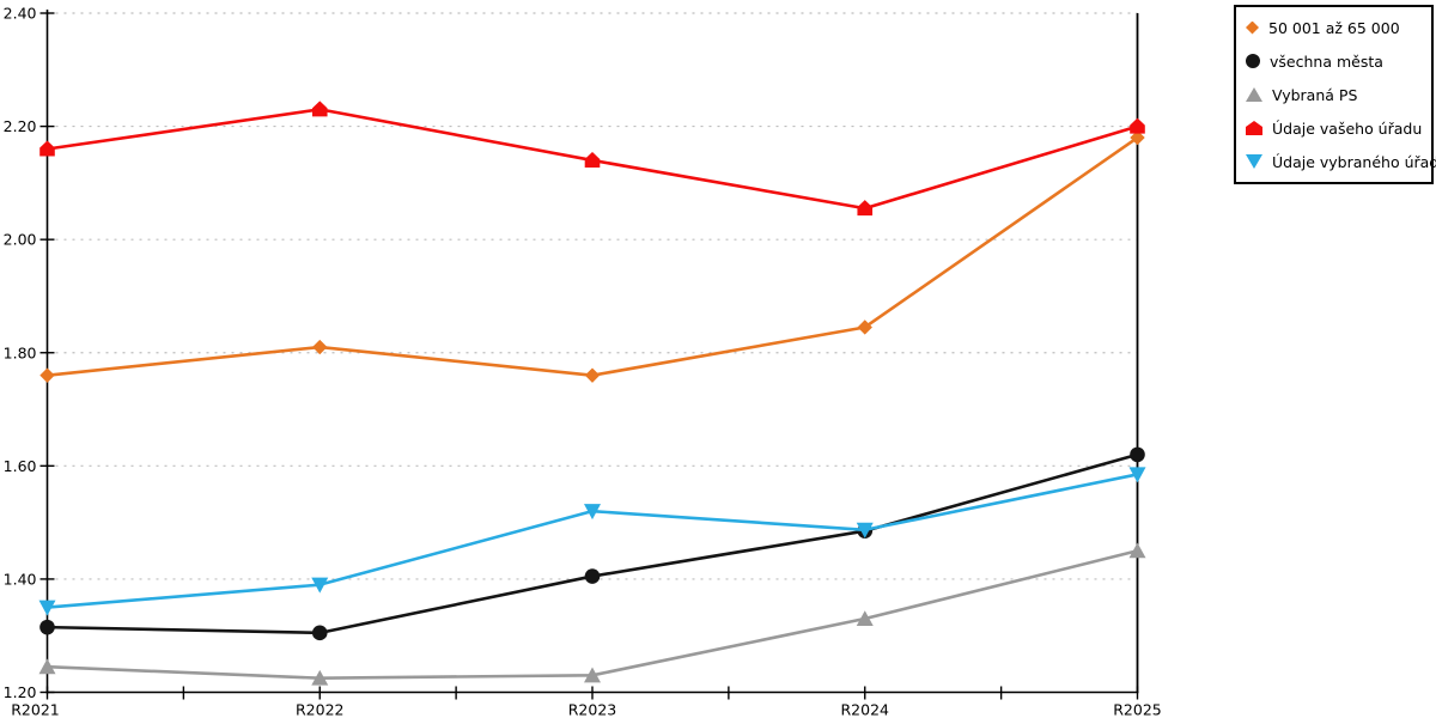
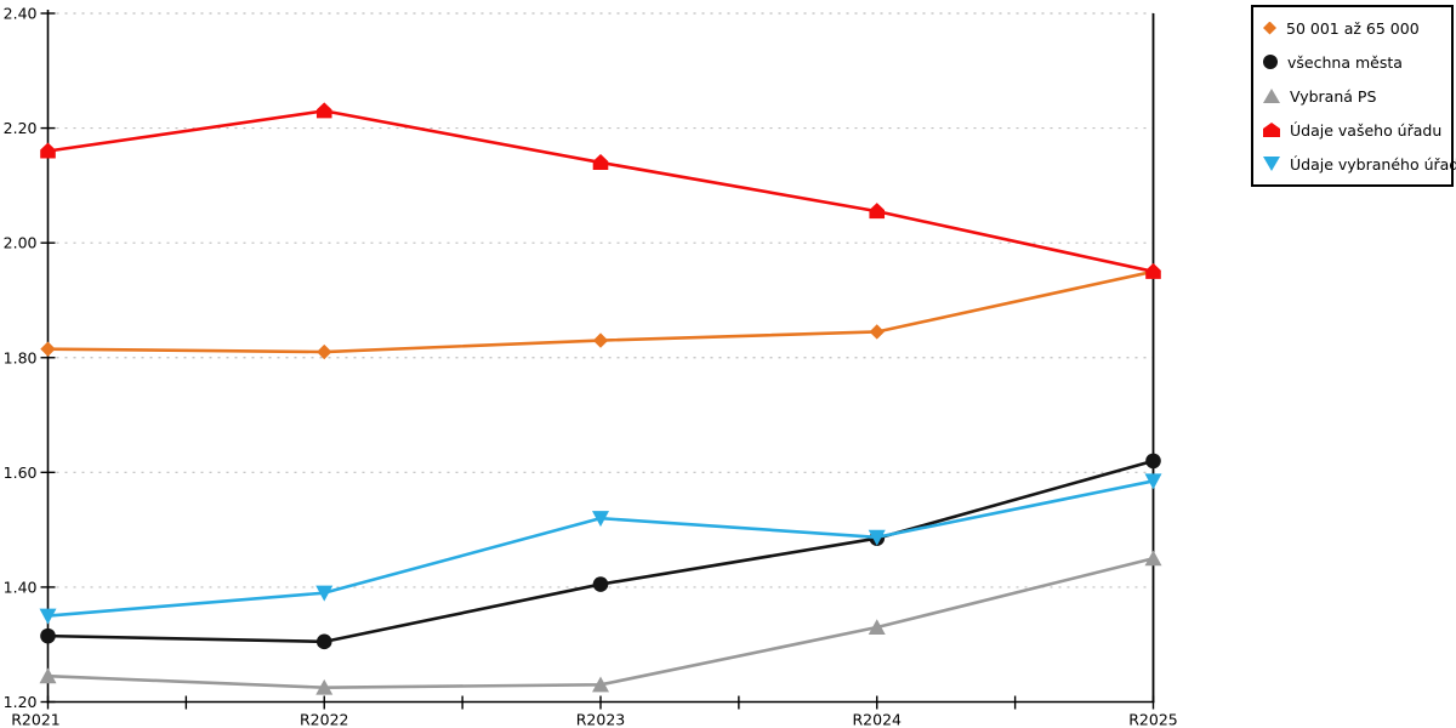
50 001 až 65 000/R2021: 1.76 -> 1.81
50 001 až 65 000/R2023: 1.76 -> 1.83
50 001 až 65 000/R2025: 2.18 -> 1.95
Údaje vašeho úřadu/R2025: 2.20 -> 1.95
